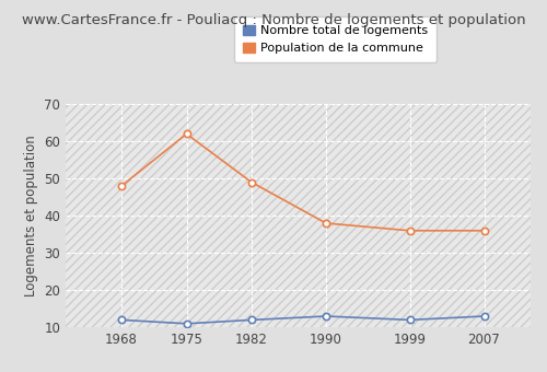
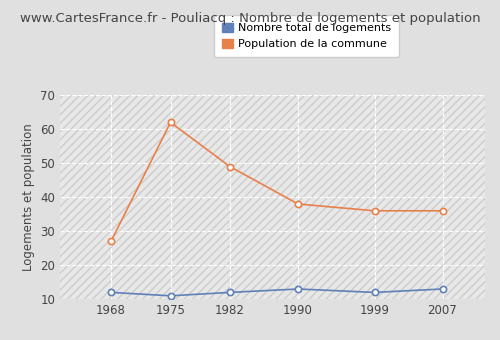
Population de la commune/1968: 48 -> 27
